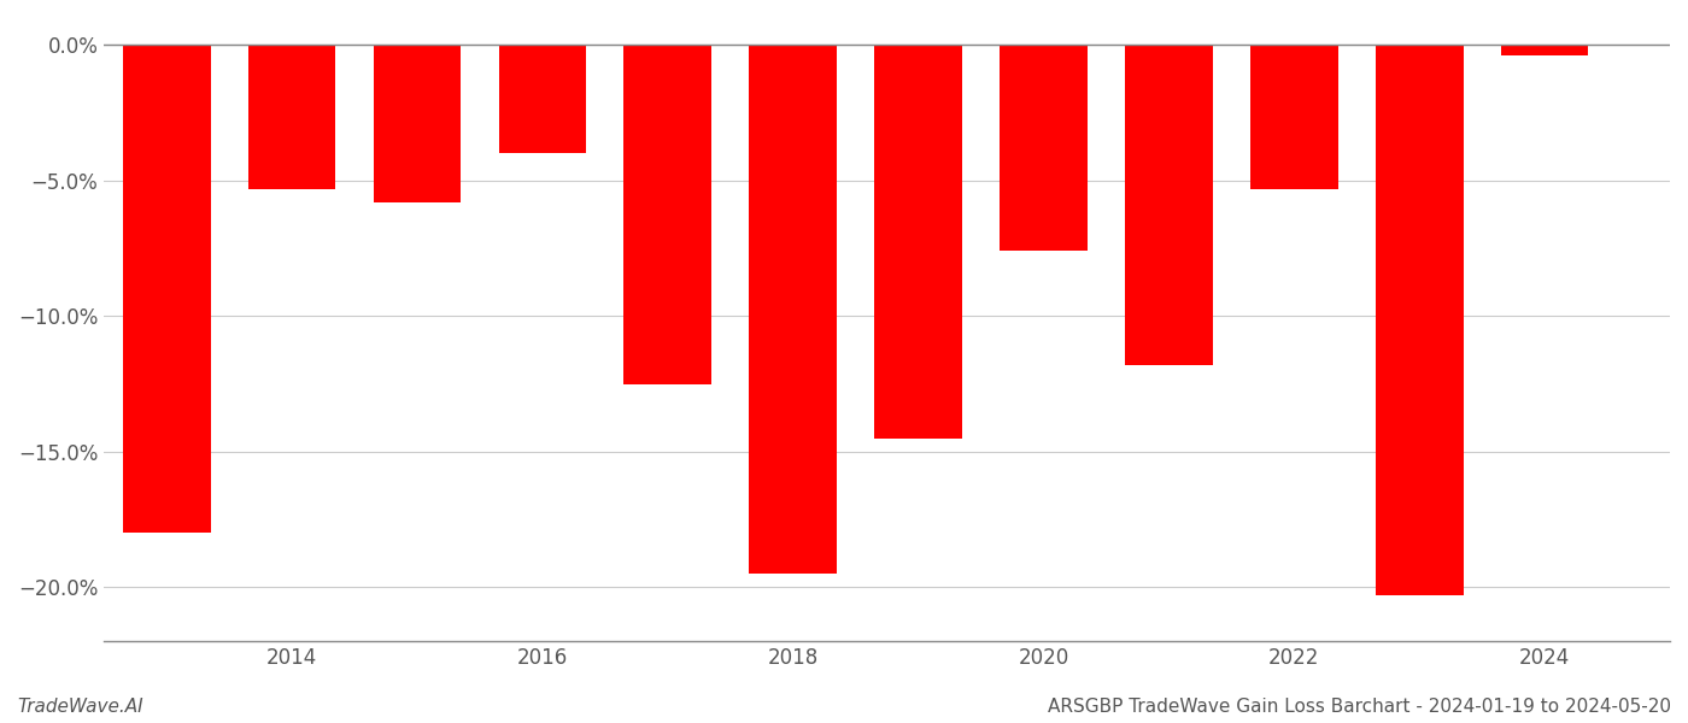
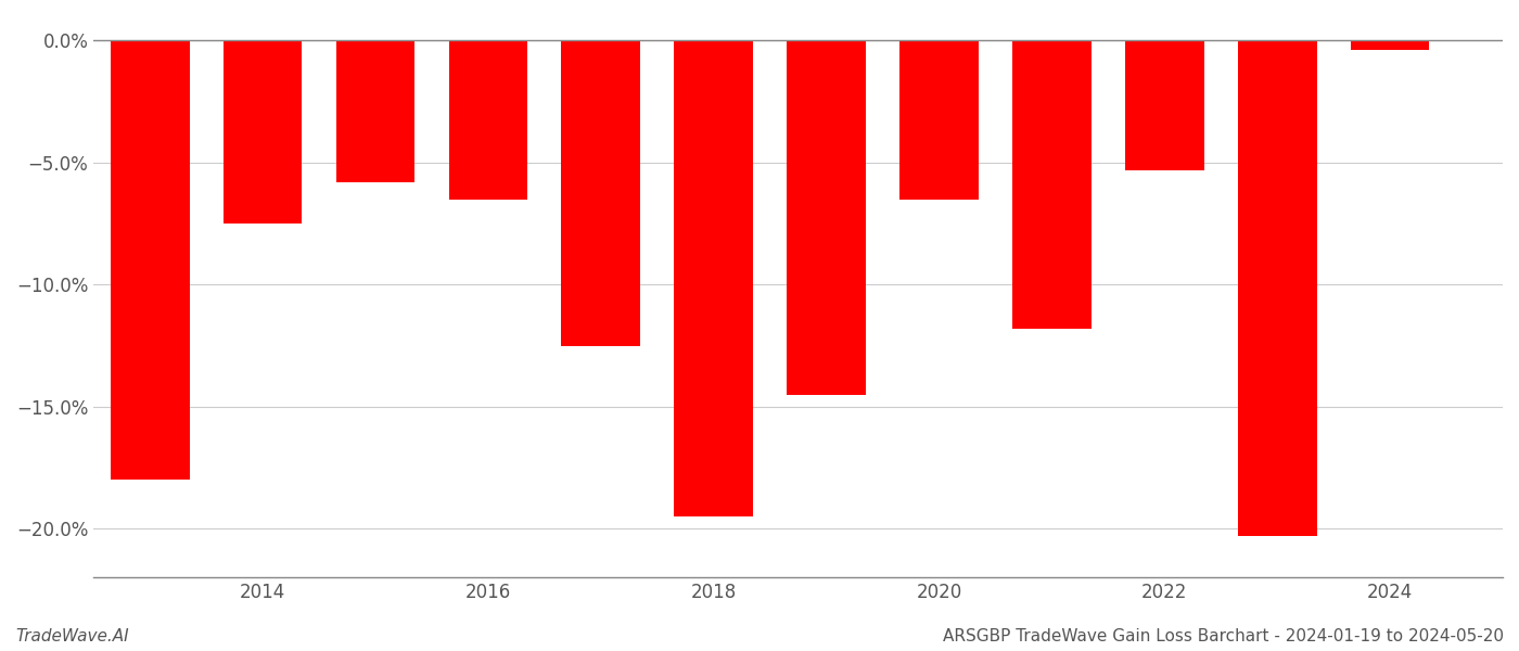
2014: -5.3% -> -7.5%
2016: -4.0% -> -6.5%
2020: -7.6% -> -6.5%
